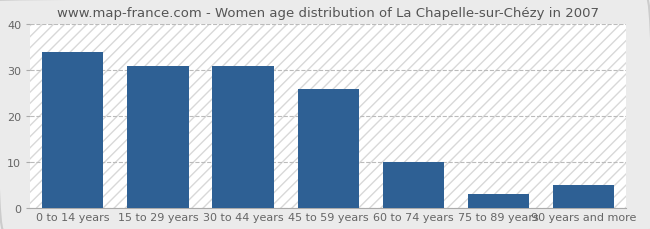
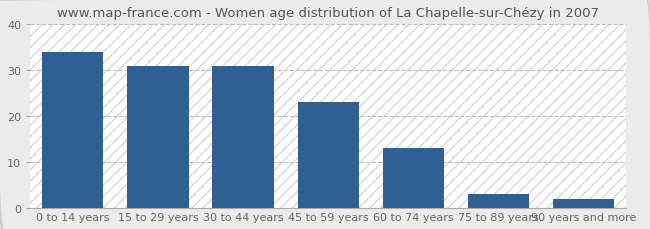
45 to 59 years: 26 -> 23
60 to 74 years: 10 -> 13
90 years and more: 5 -> 2
